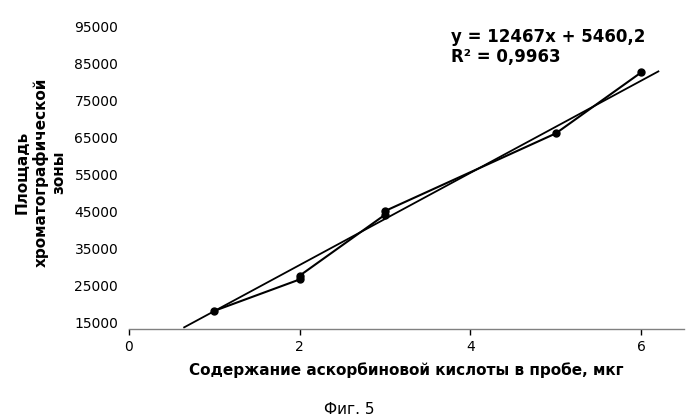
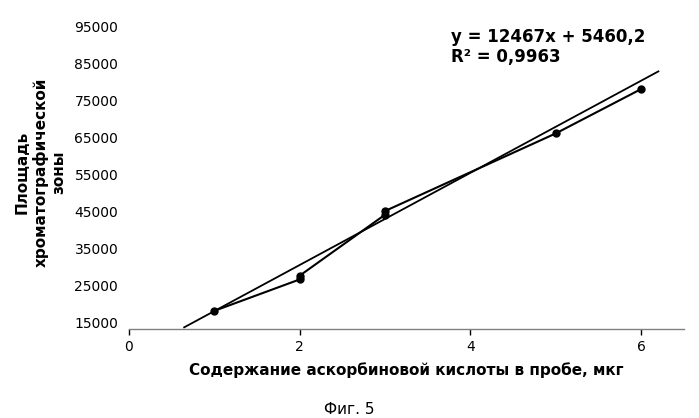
6: 82500 -> 78000
